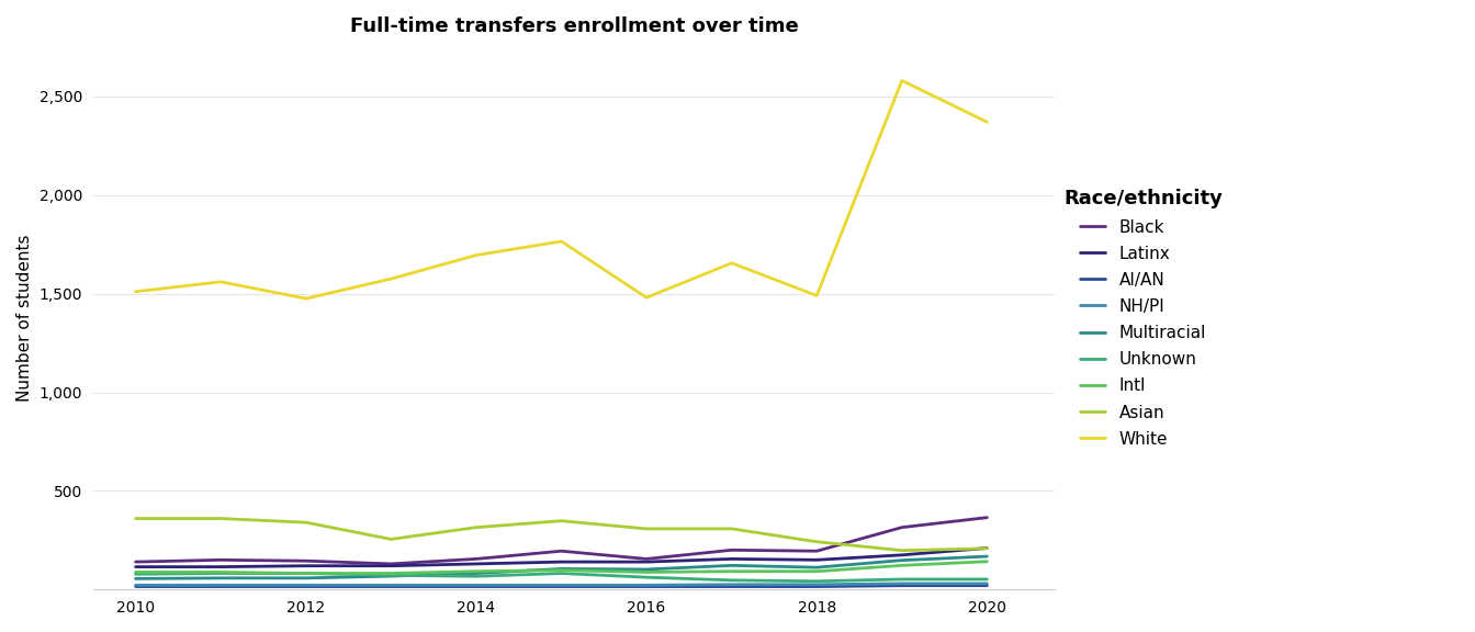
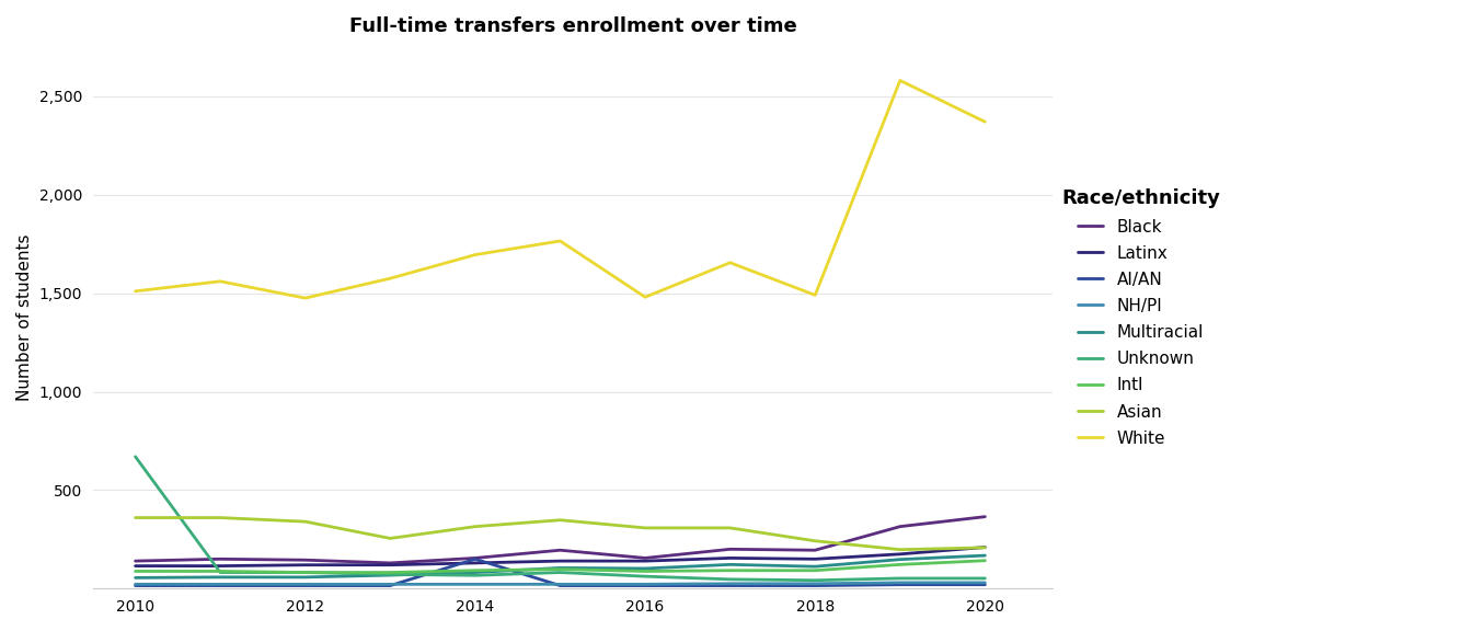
Unknown/2010: 80 -> 670
AI/AN/2014: 20 -> 150
